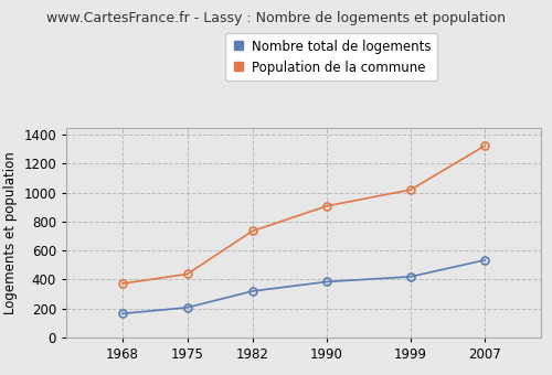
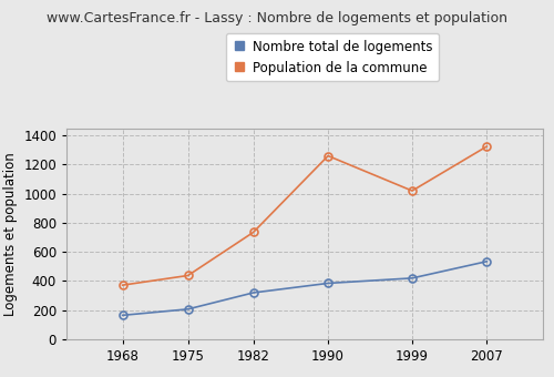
Population de la commune/1990: 910 -> 1260
